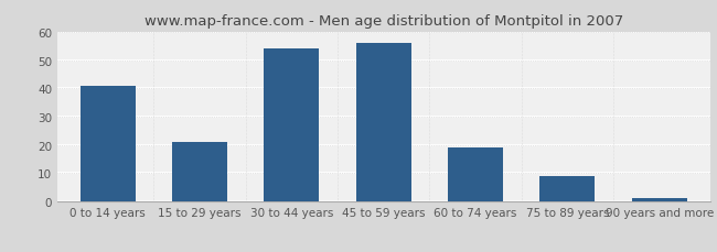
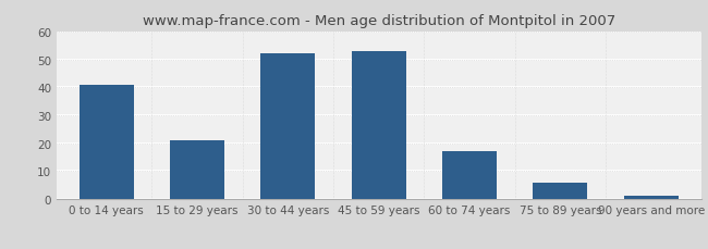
30 to 44 years: 54 -> 52
45 to 59 years: 56 -> 53
60 to 74 years: 19 -> 17
75 to 89 years: 9 -> 6
